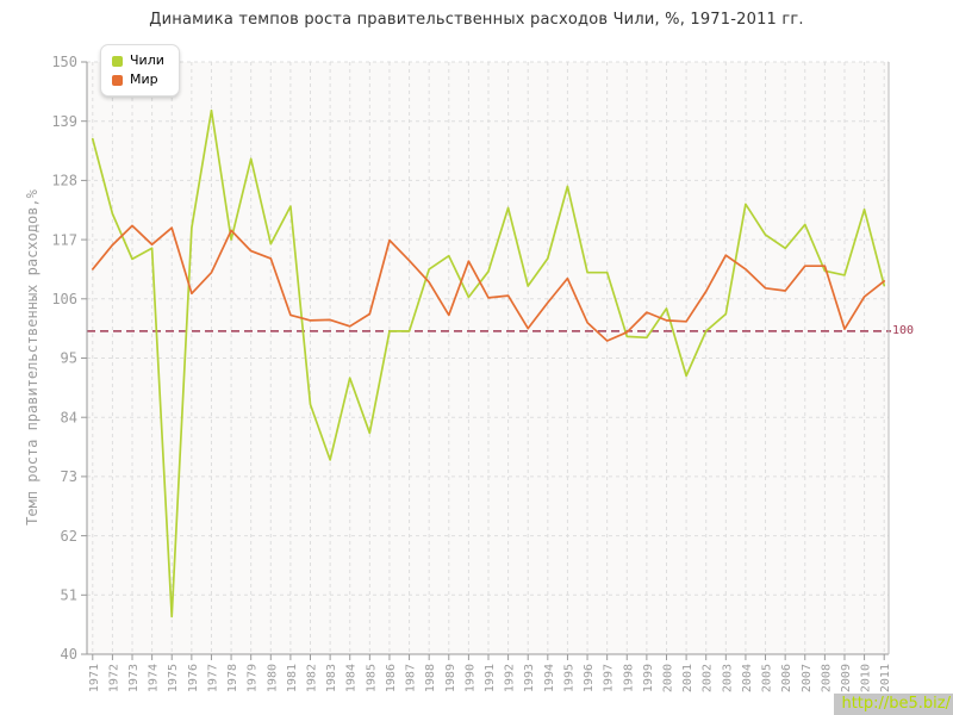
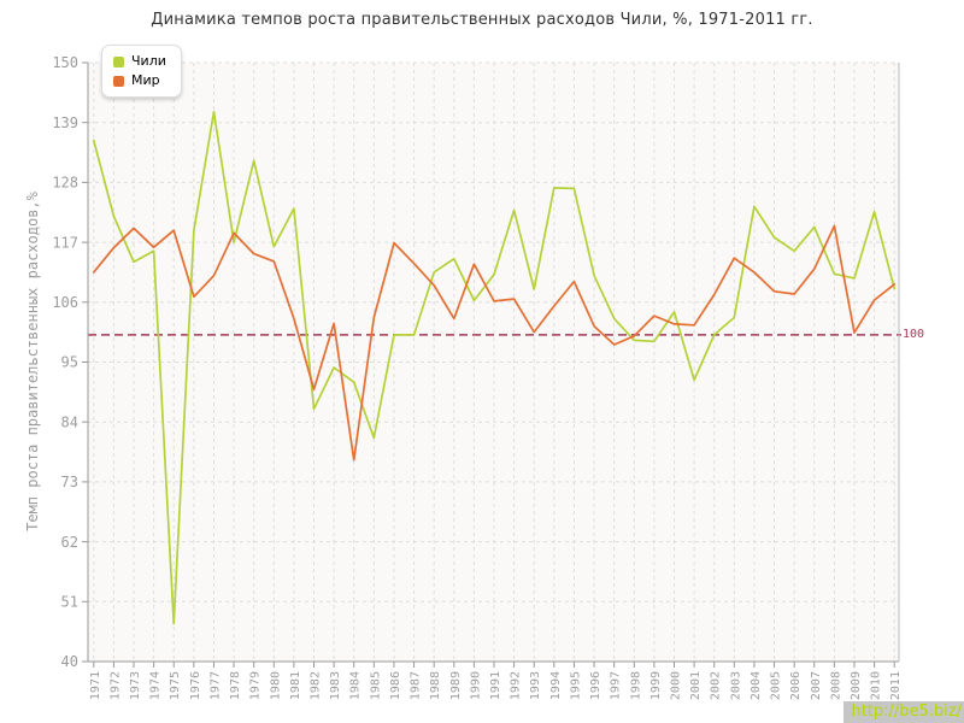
Мир/1982: 102 -> 90
Чили/1983: 76 -> 94
Мир/1984: 101 -> 77
Чили/1994: 114 -> 127
Чили/1997: 111 -> 103
Мир/2008: 112 -> 120
